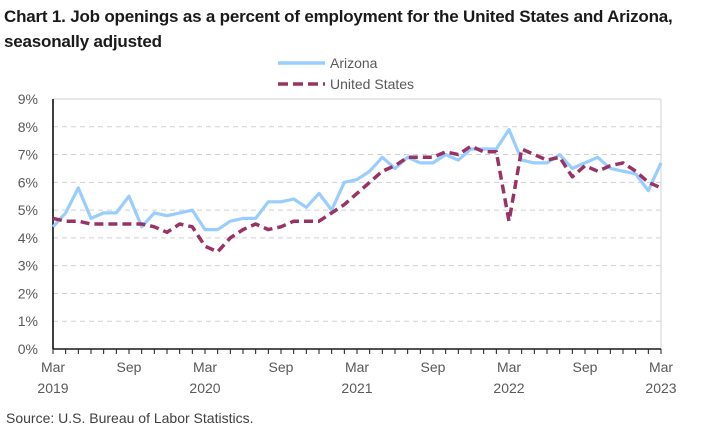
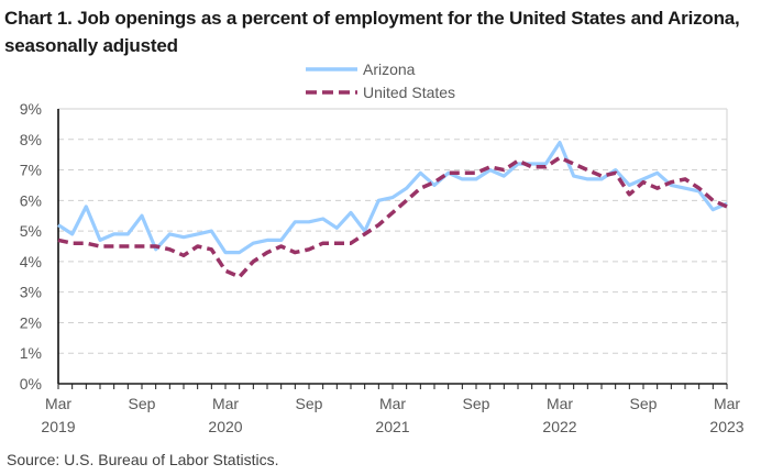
Arizona/Mar 2019: 4.4% -> 5.2%
United States/Mar 2022: 4.6% -> 7.4%
Arizona/Mar 2023: 6.7% -> 5.9%
